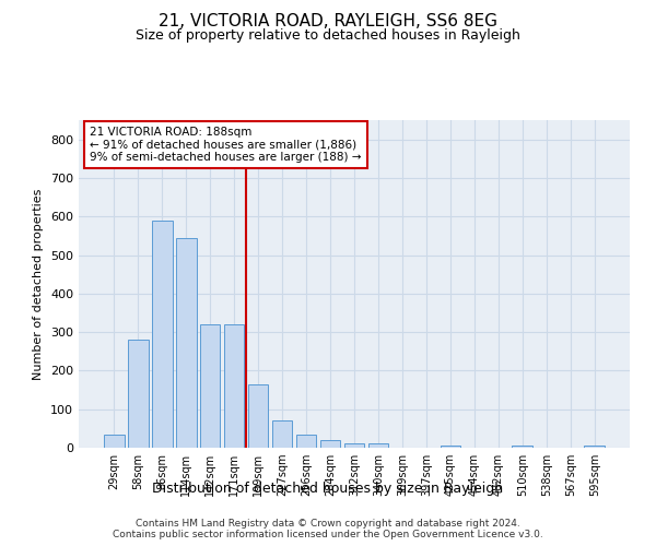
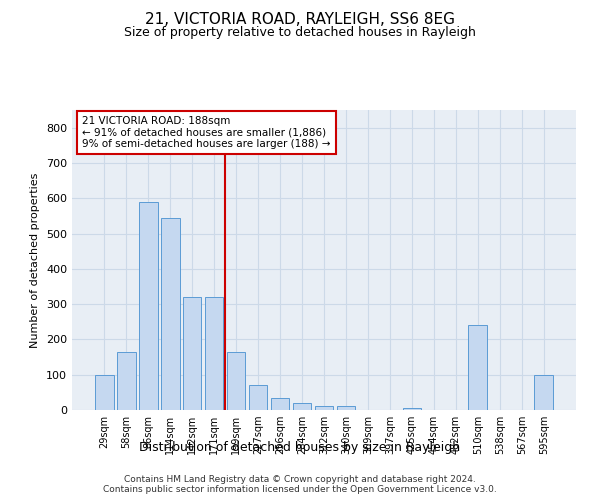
29sqm: 35 -> 100
58sqm: 280 -> 165
510sqm: 5 -> 240
595sqm: 5 -> 100
